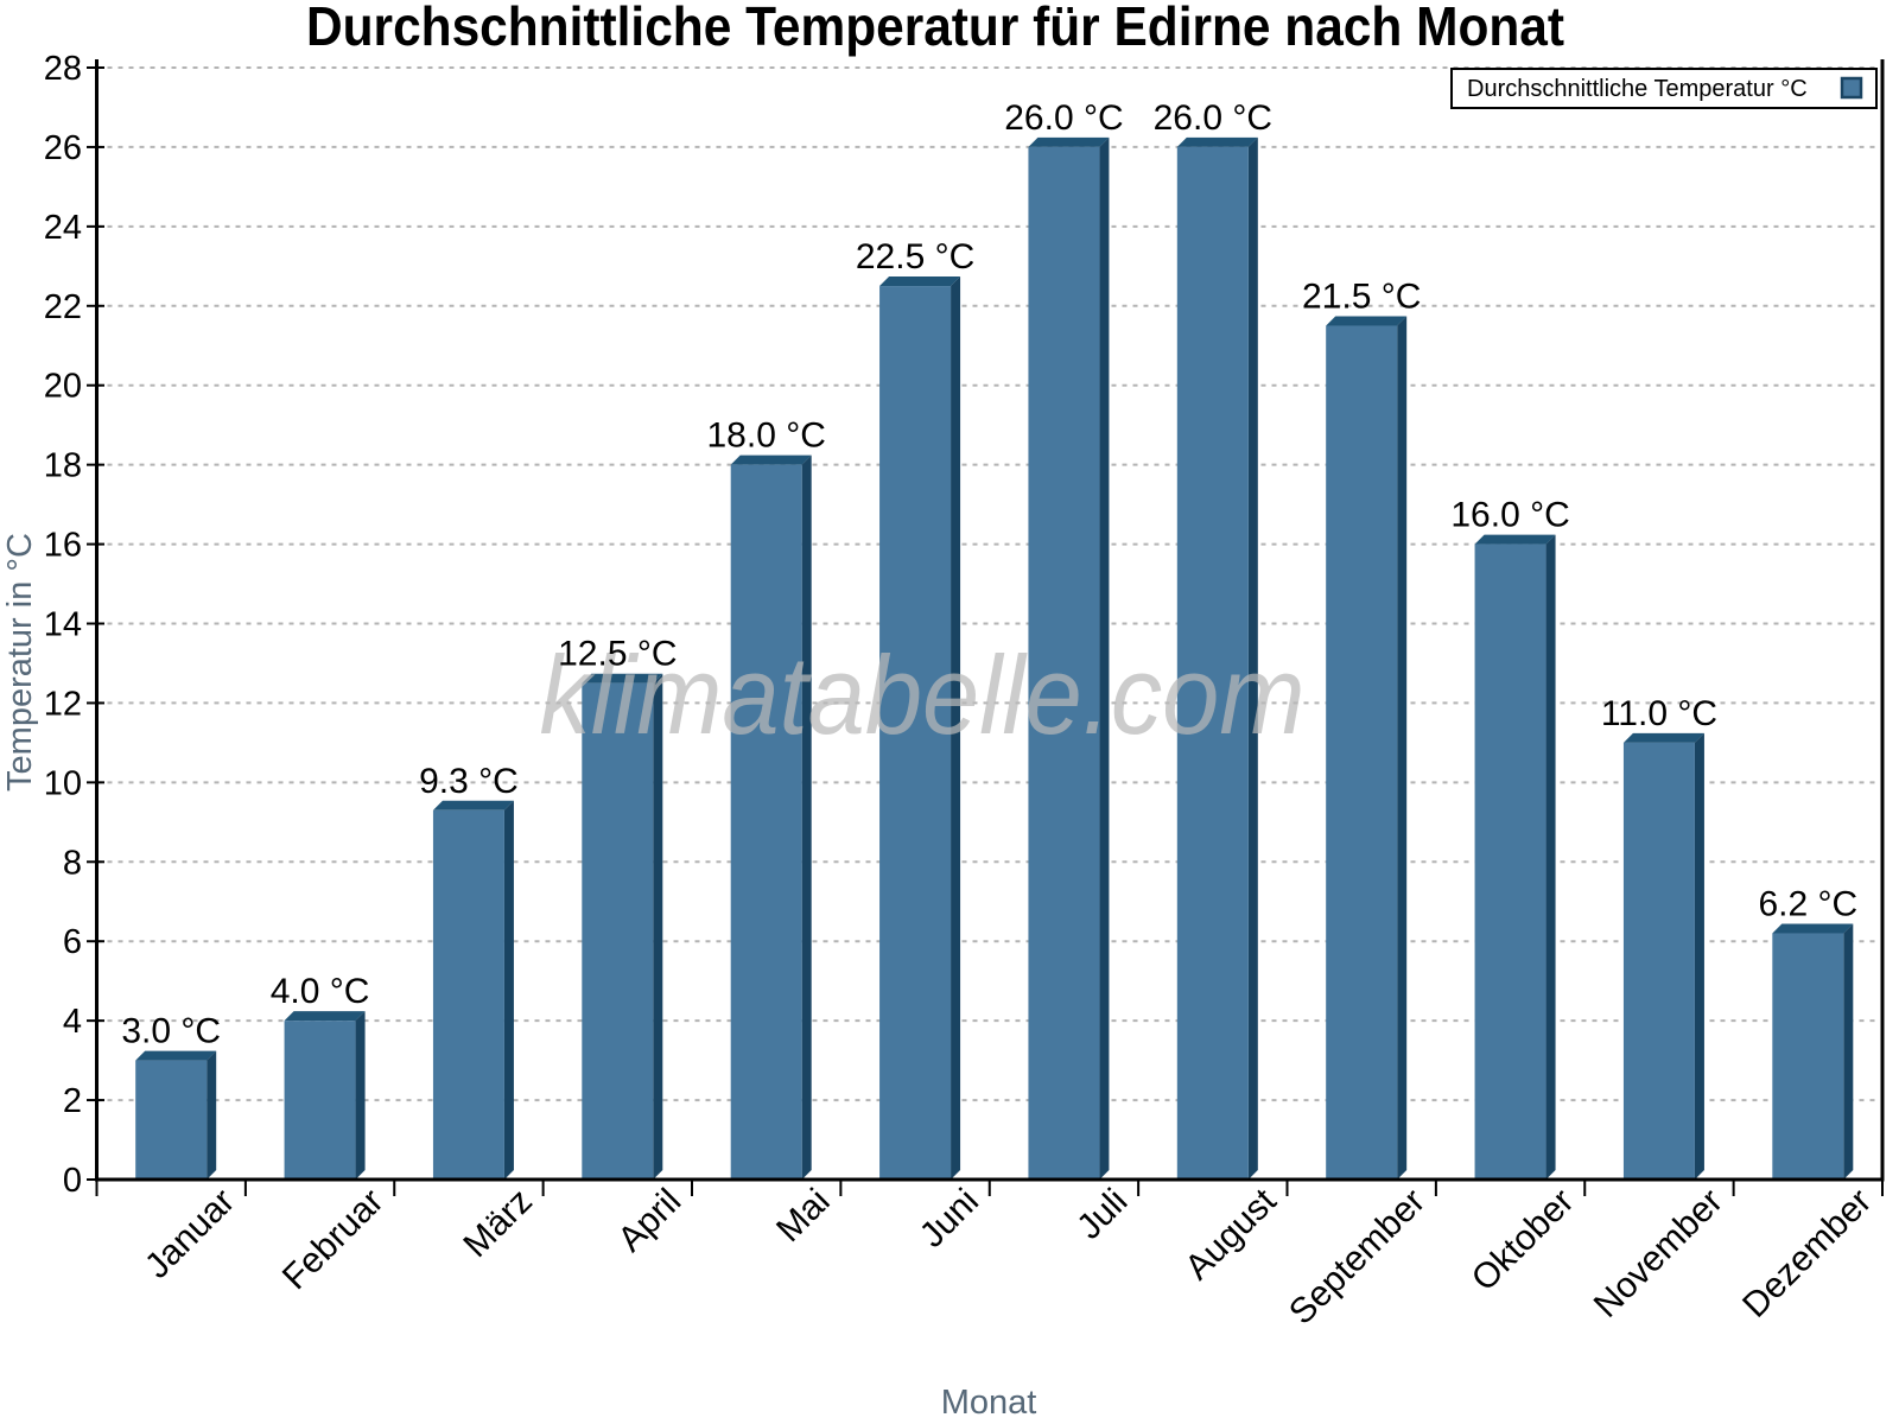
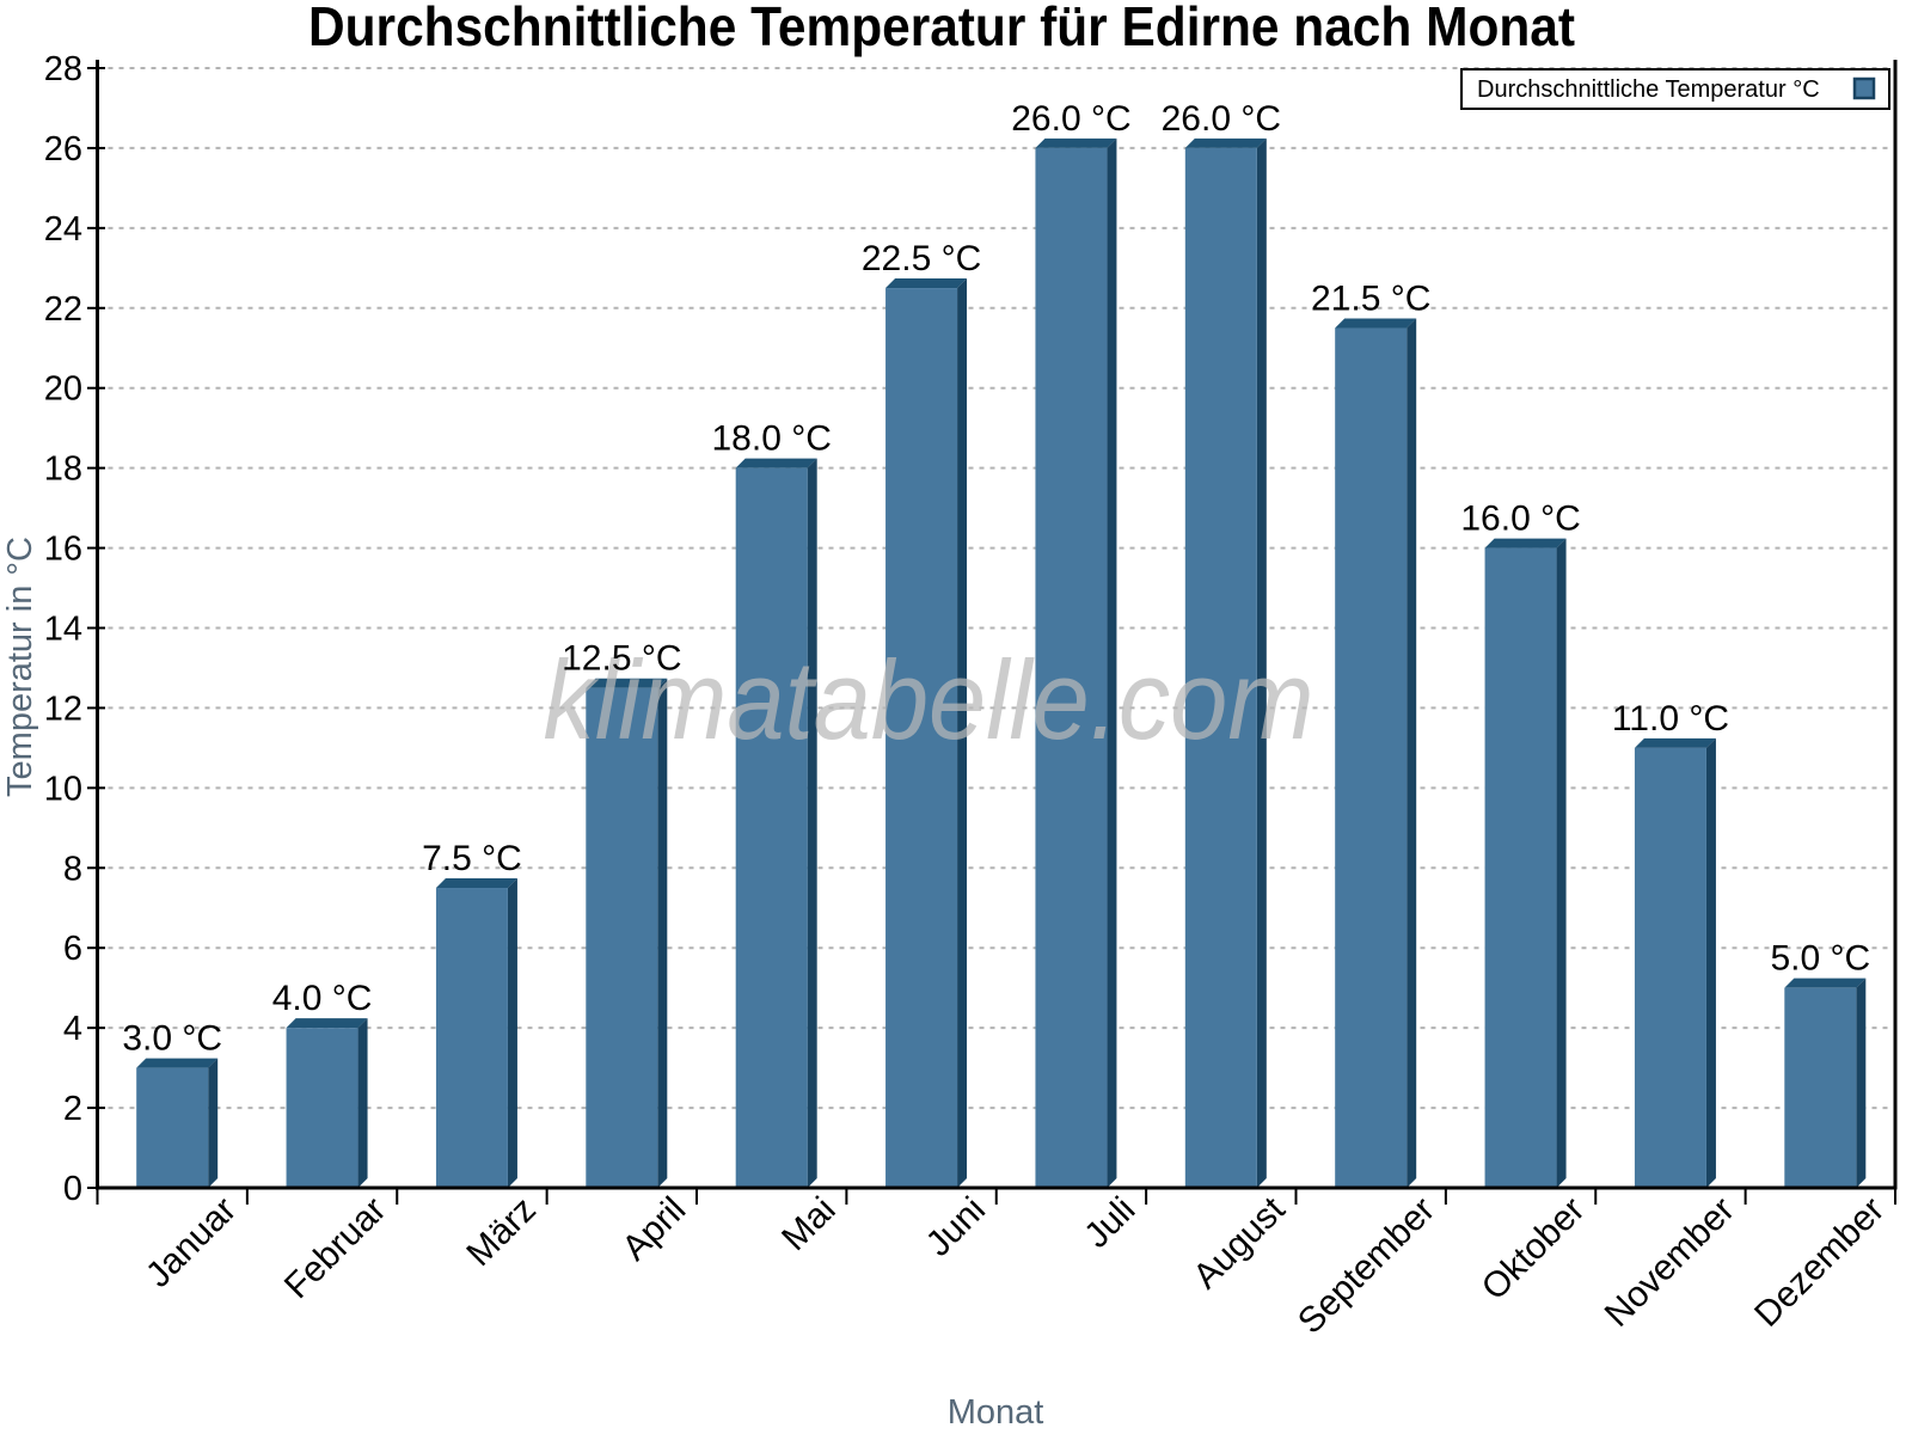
März: 9.3 -> 7.5
Dezember: 6.2 -> 5.0
